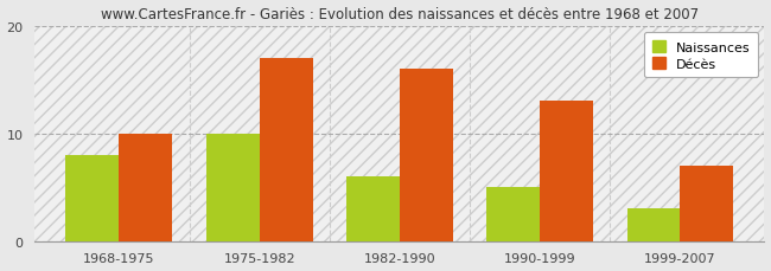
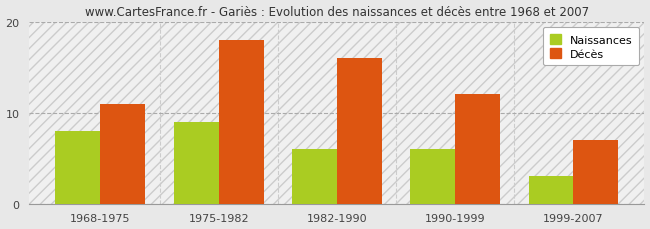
Décès/1968-1975: 10 -> 11
Naissances/1975-1982: 10 -> 9
Décès/1975-1982: 17 -> 18
Naissances/1990-1999: 5 -> 6
Décès/1990-1999: 13 -> 12
